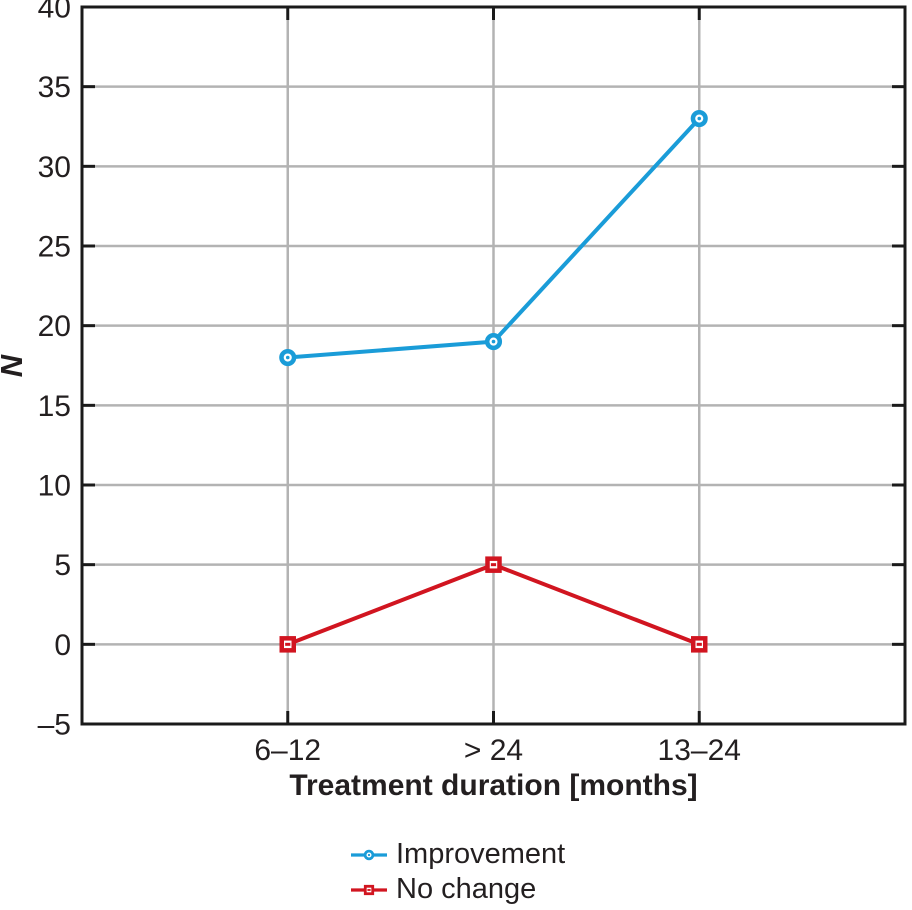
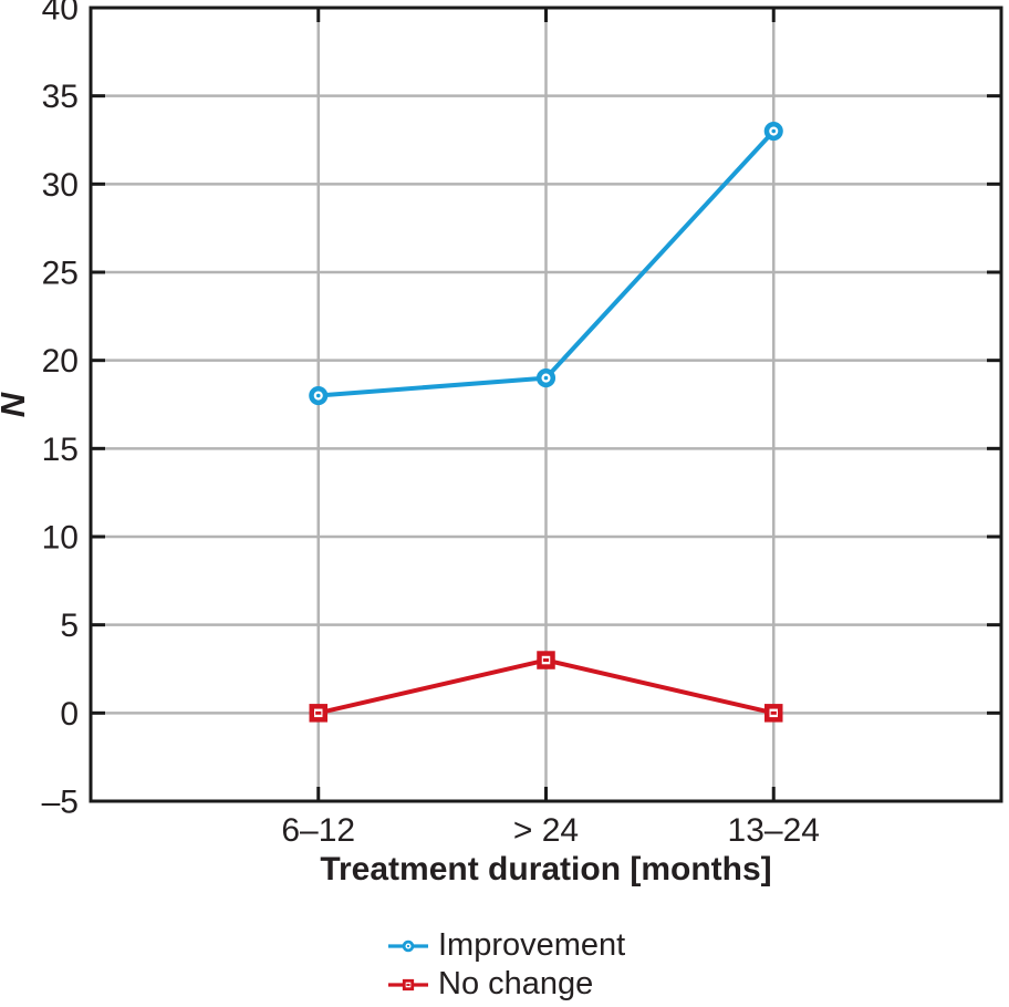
No change/> 24: 5 -> 3
